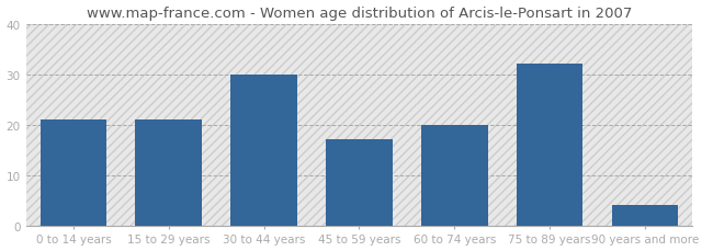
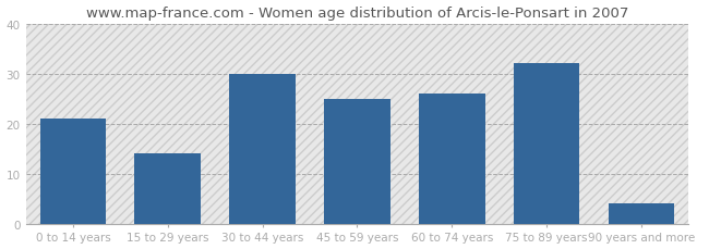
15 to 29 years: 21 -> 14
45 to 59 years: 17 -> 25
60 to 74 years: 20 -> 26
